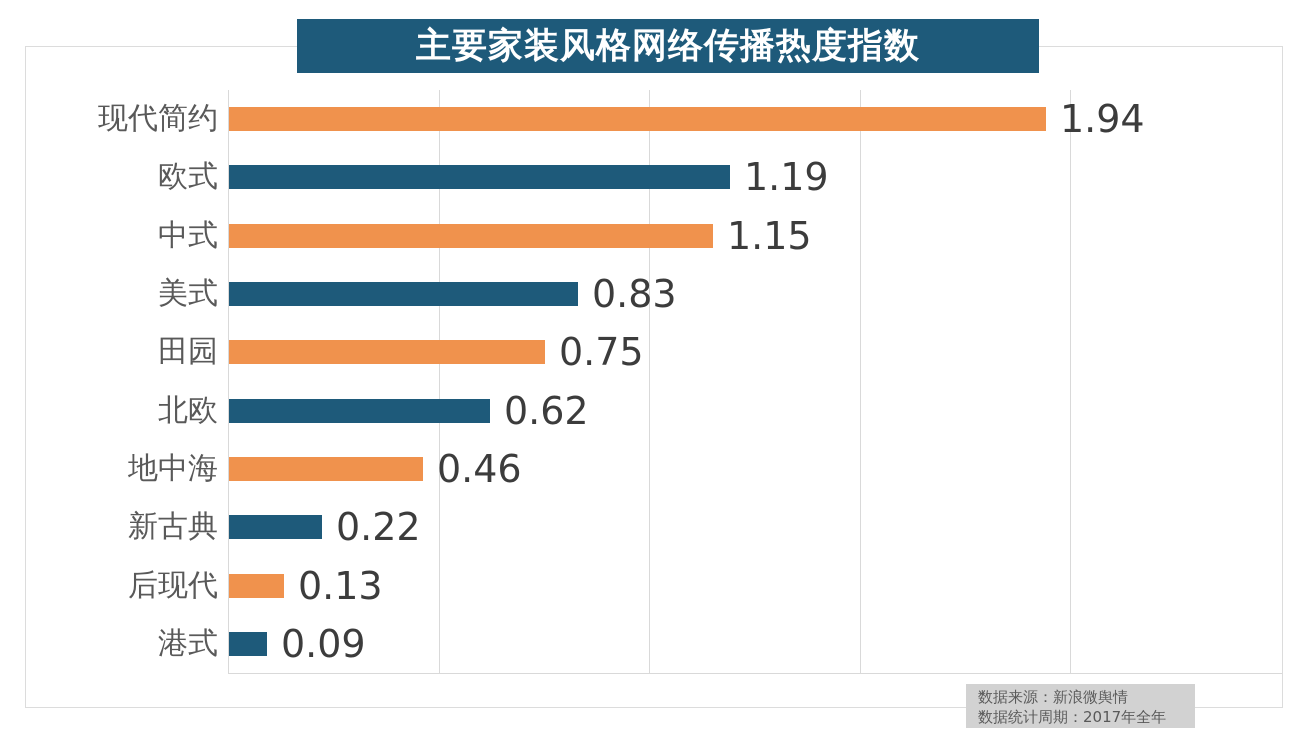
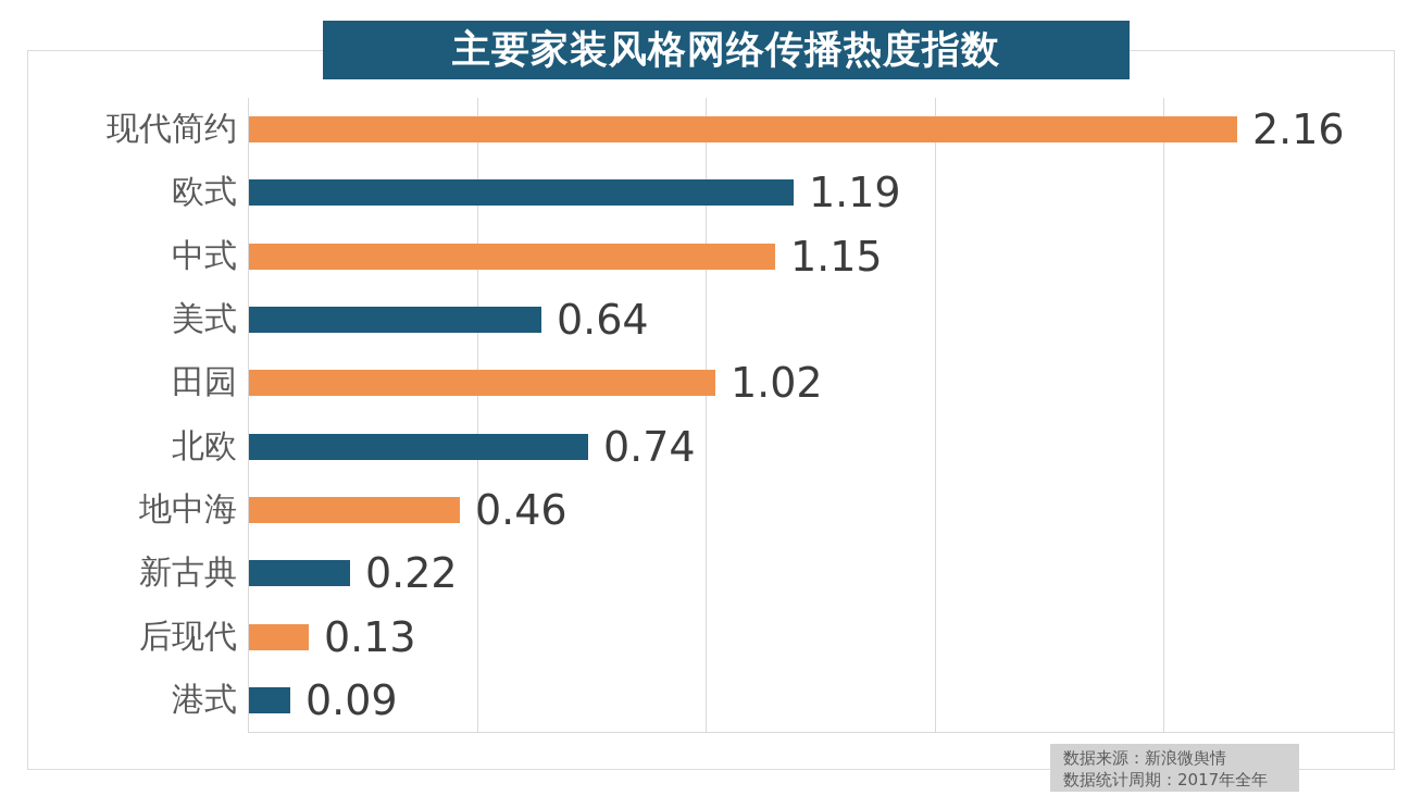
现代简约: 1.94 -> 2.16
美式: 0.83 -> 0.64
田园: 0.75 -> 1.02
北欧: 0.62 -> 0.74
